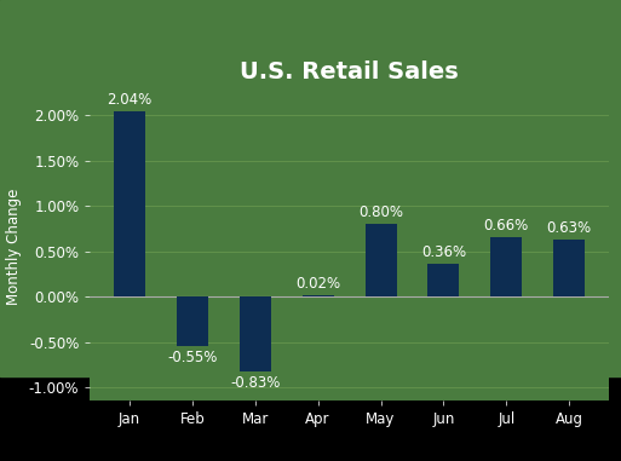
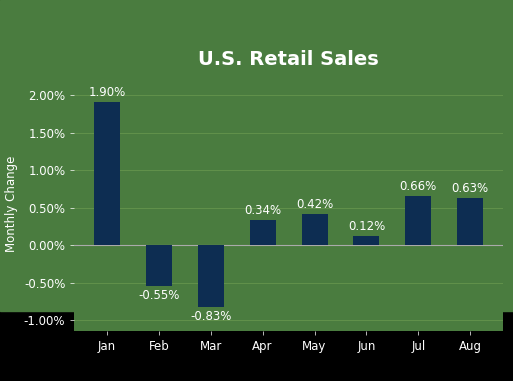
Jan: 2.04% -> 1.90%
Apr: 0.02% -> 0.34%
May: 0.80% -> 0.42%
Jun: 0.36% -> 0.12%
